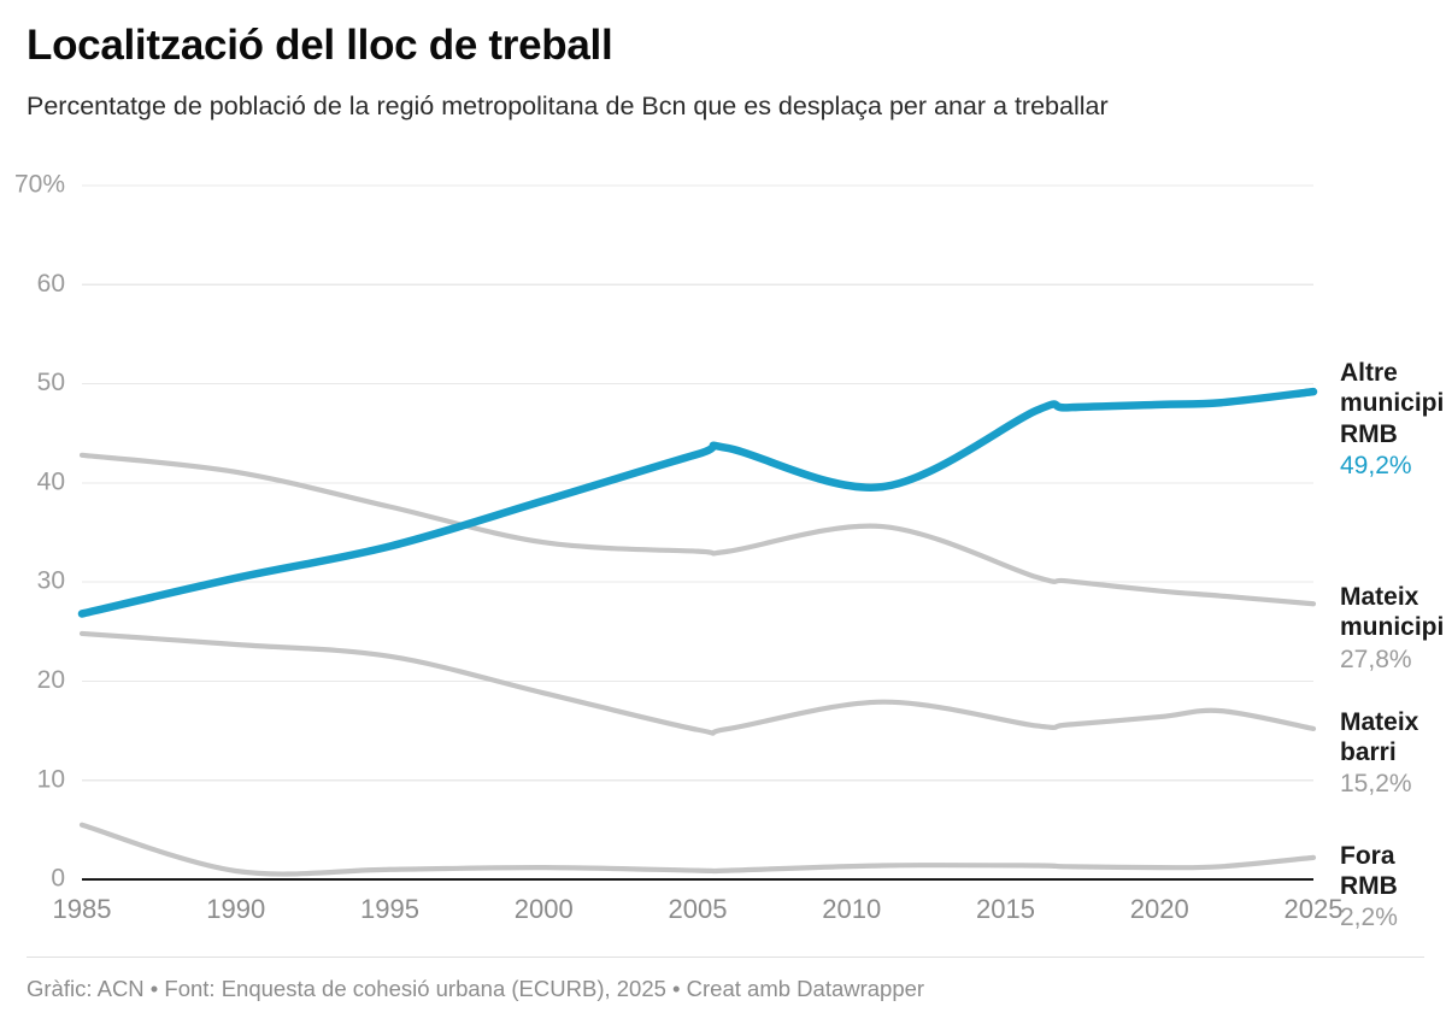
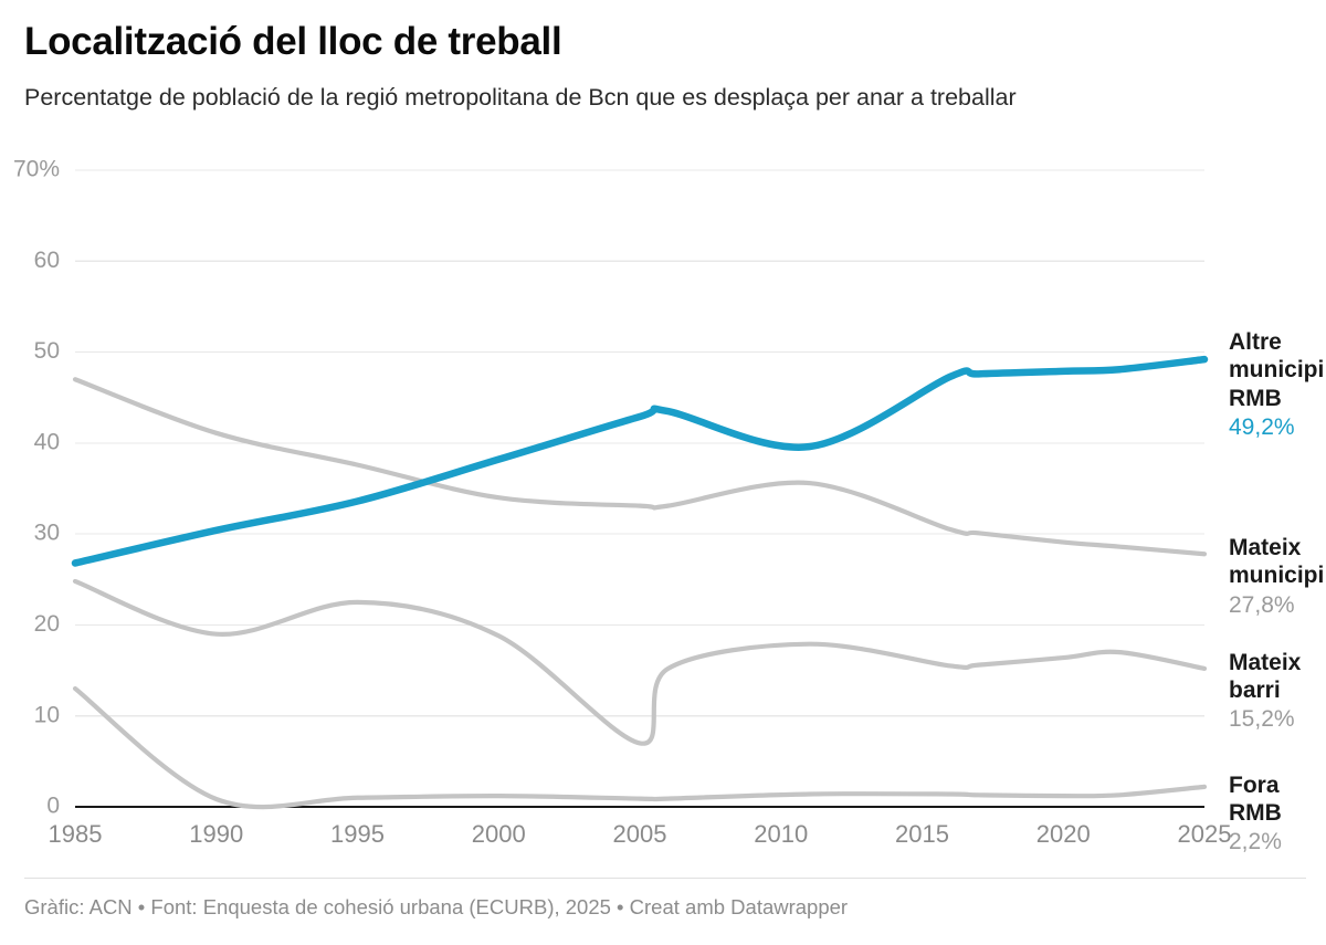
Mateix municipi/1985: 43% -> 47%
Fora RMB/1985: 6% -> 13%
Mateix barri/1990: 24% -> 19%
Mateix barri/2005: 15% -> 7%
